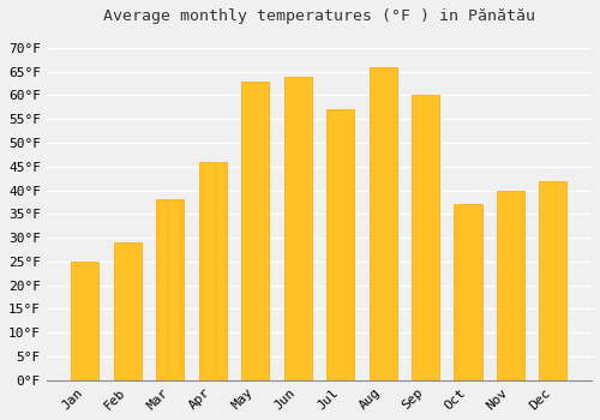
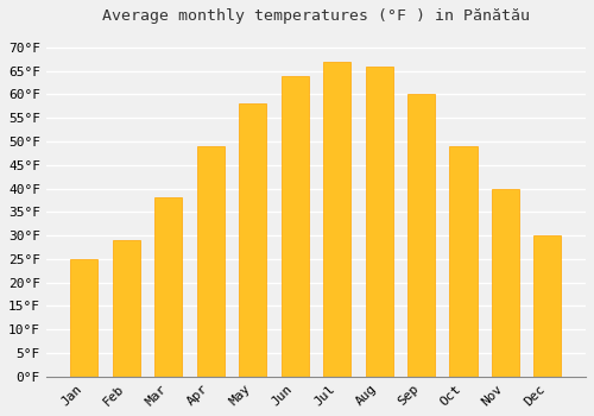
Apr: 46°F -> 49°F
May: 63°F -> 58°F
Jul: 57°F -> 67°F
Oct: 37°F -> 49°F
Dec: 42°F -> 30°F
